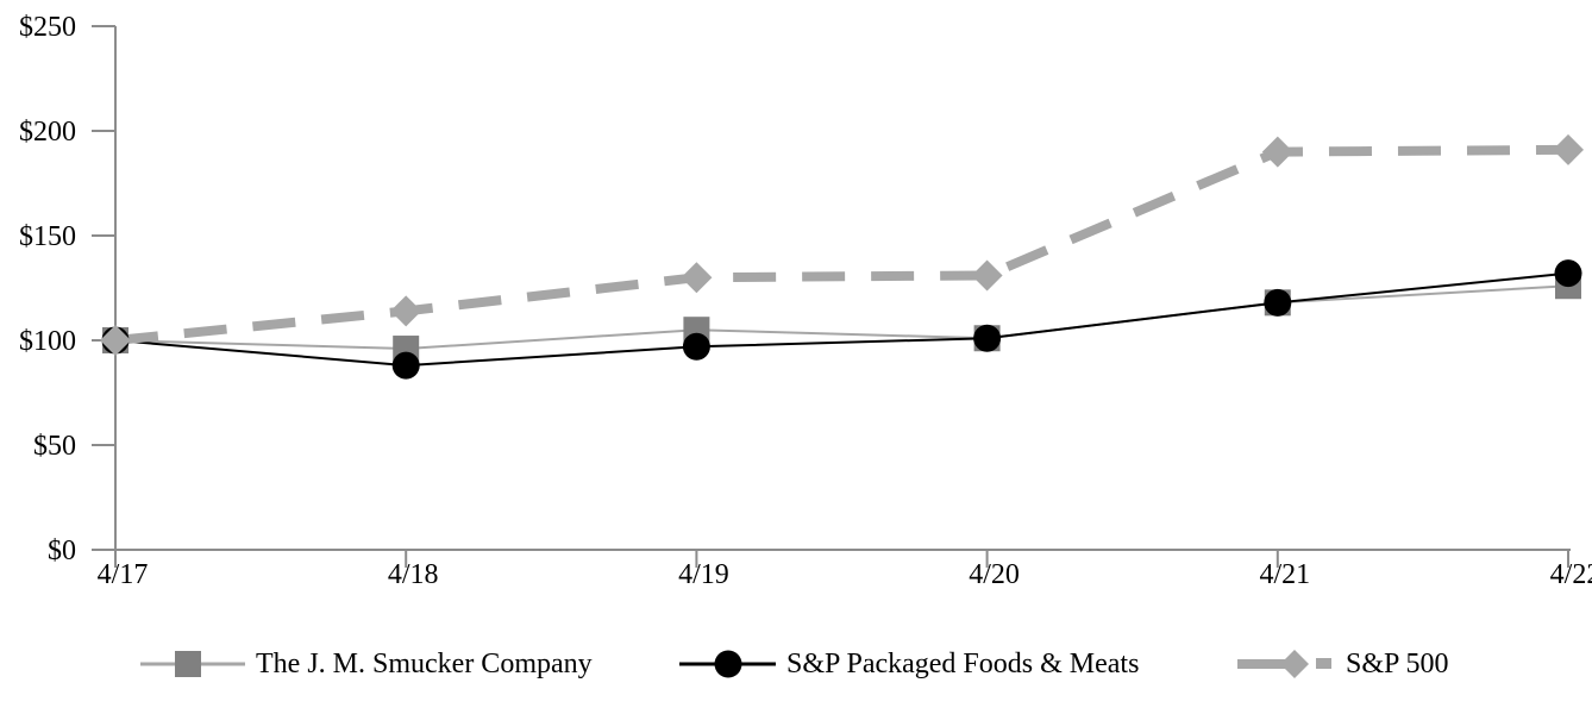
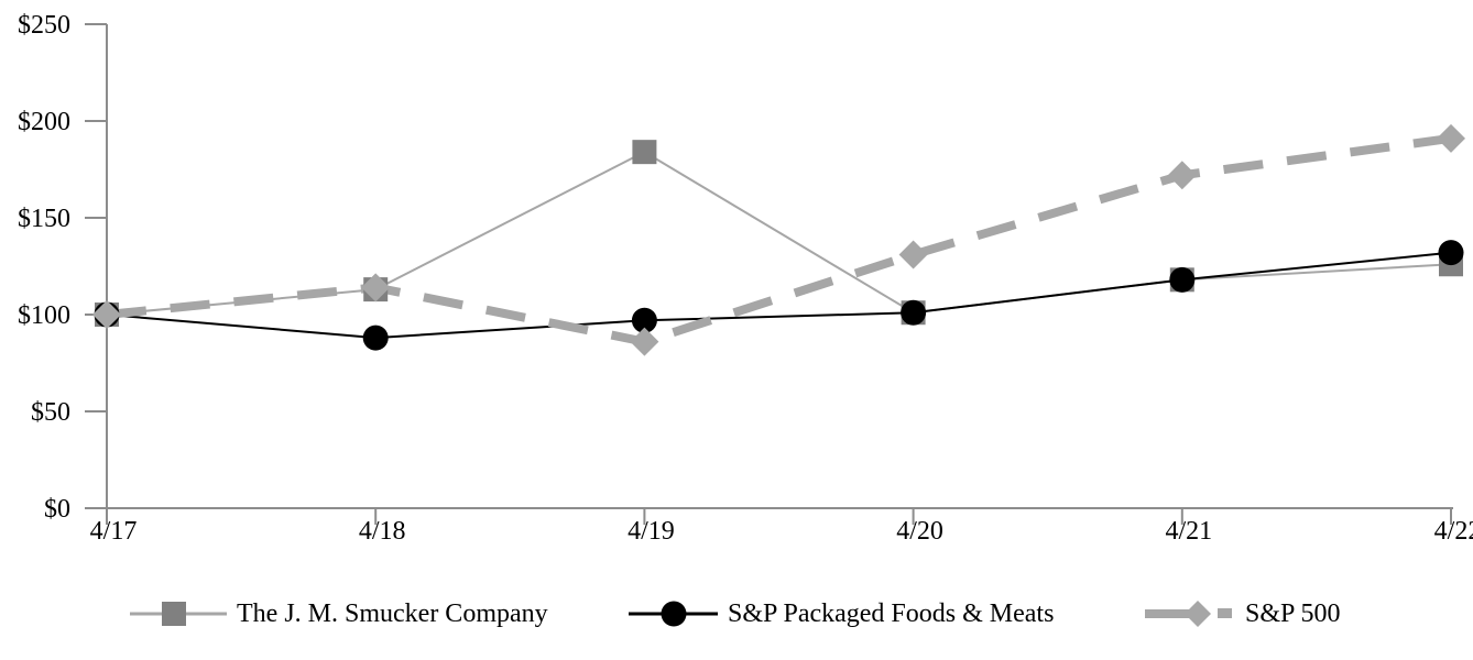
The J. M. Smucker Company/4/18: $96 -> $113
The J. M. Smucker Company/4/19: $105 -> $184
S&P 500/4/19: $130 -> $86
S&P 500/4/21: $190 -> $172
